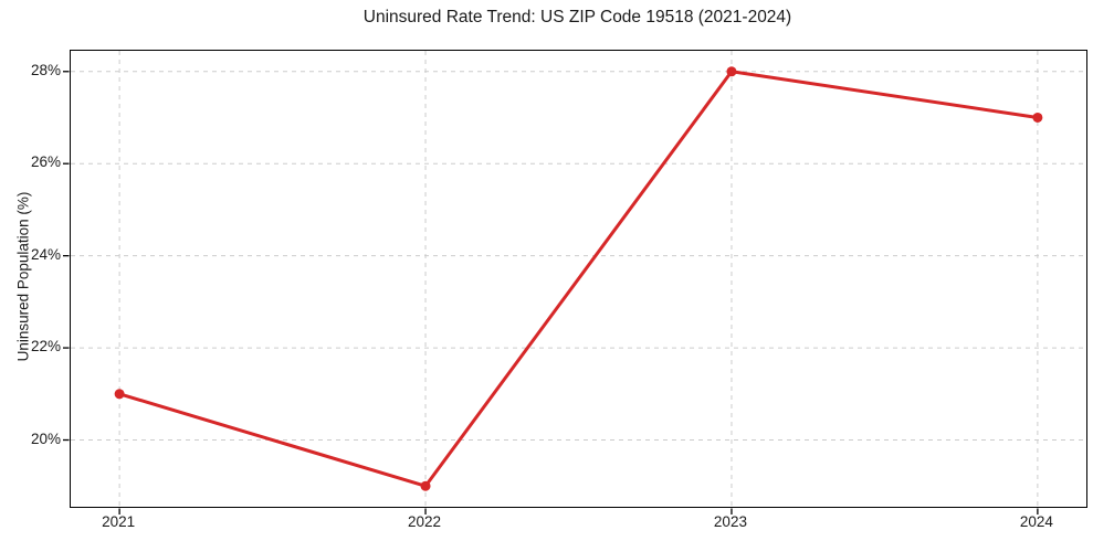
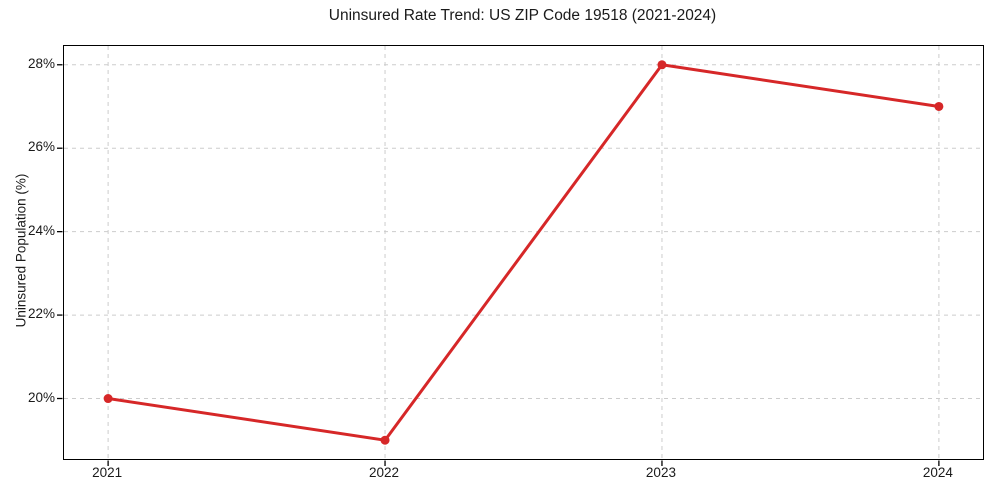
2021: 21% -> 20%
